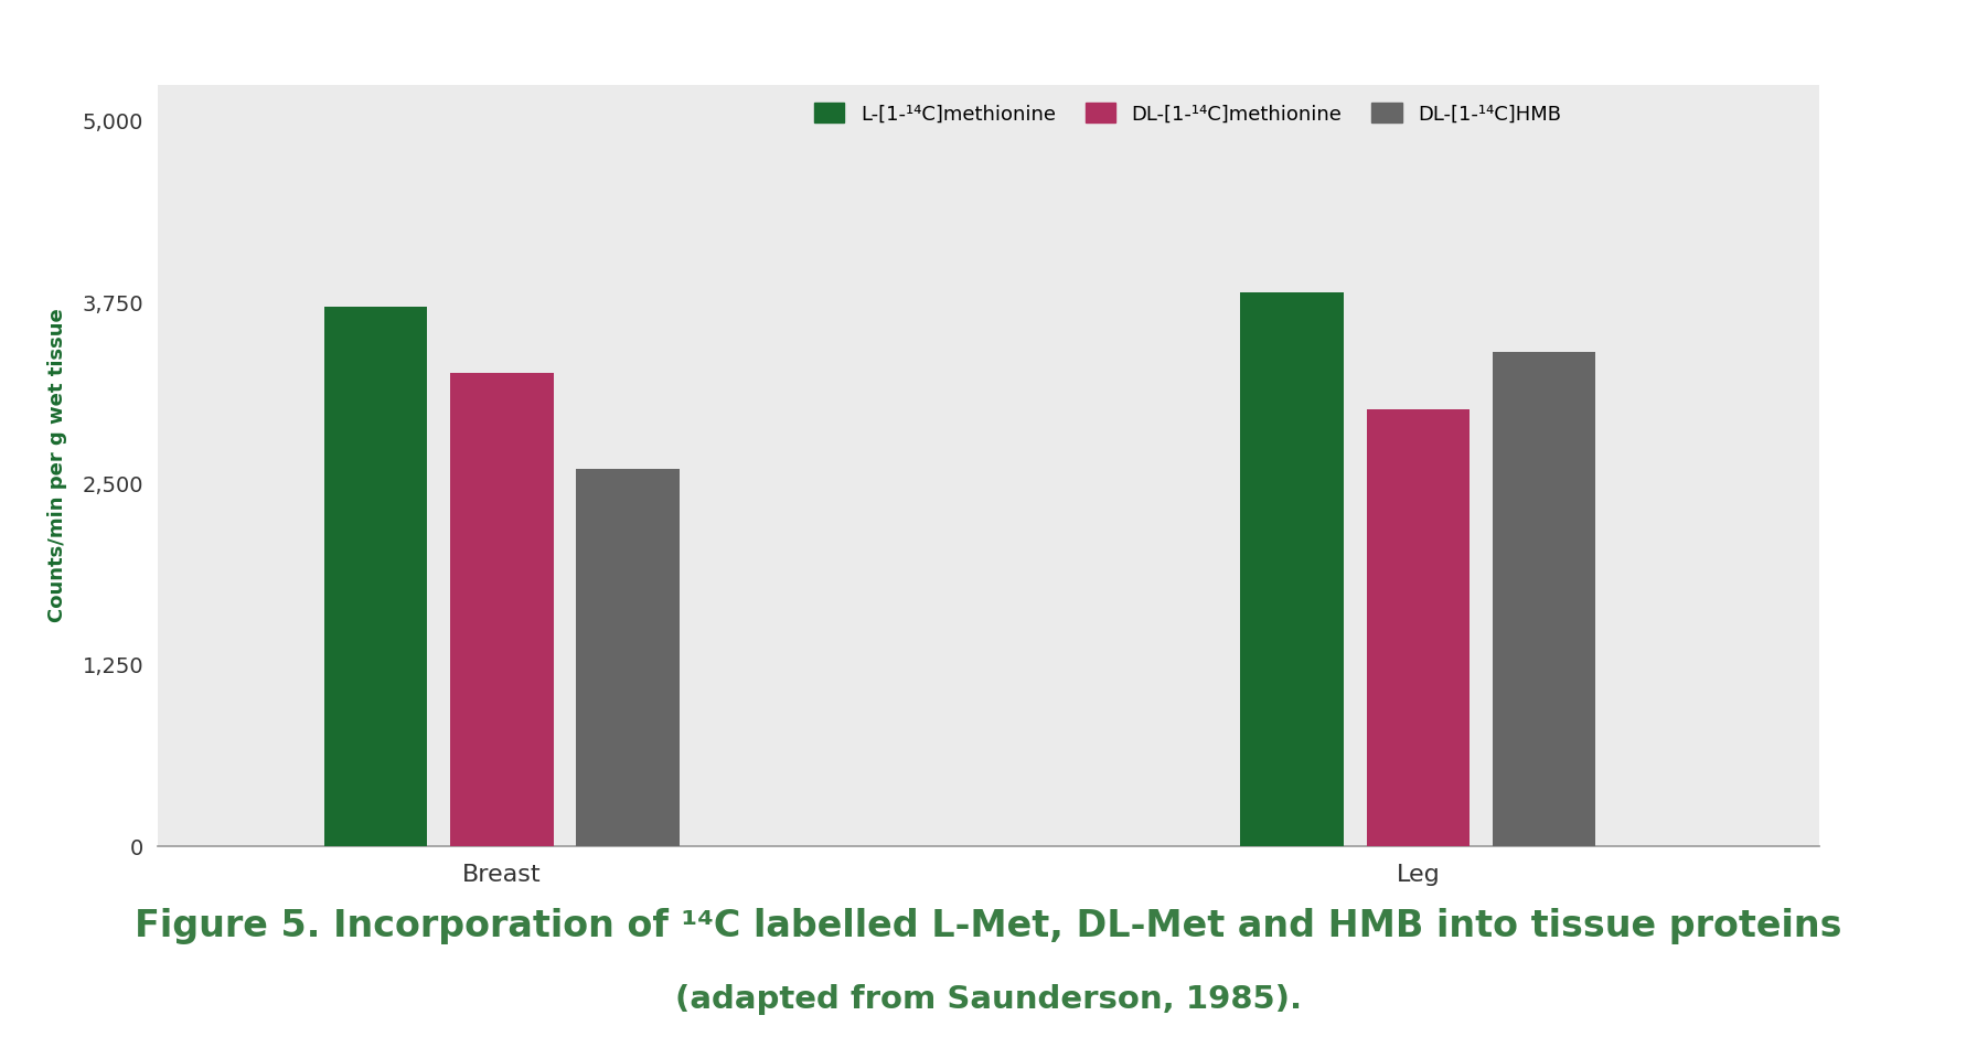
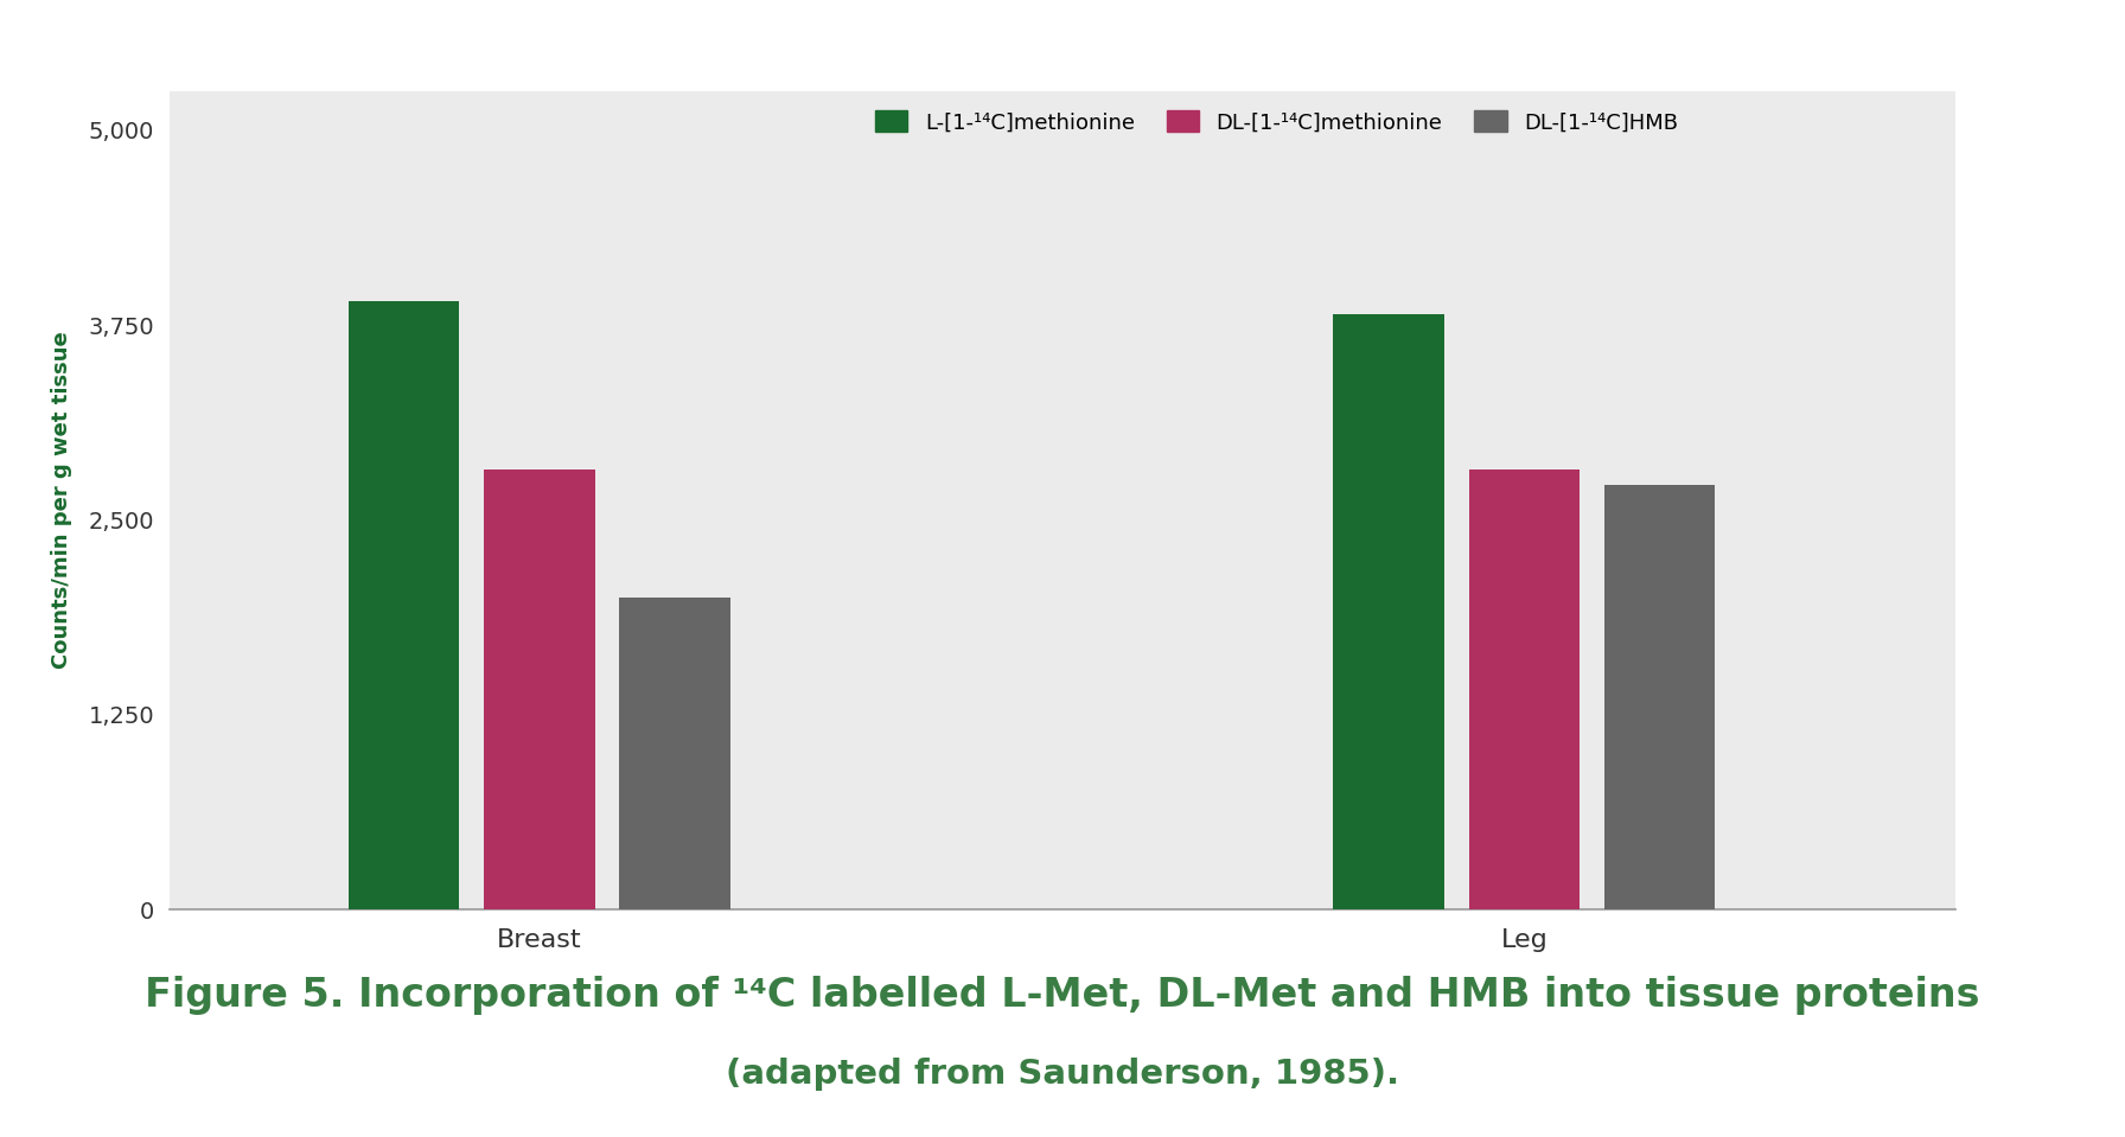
L-[1-¹⁴C]methionine/Breast: 3,720 -> 3,900
DL-[1-¹⁴C]methionine/Breast: 3,260 -> 2,820
DL-[1-¹⁴C]HMB/Breast: 2,600 -> 2,000
DL-[1-¹⁴C]methionine/Leg: 3,010 -> 2,820
DL-[1-¹⁴C]HMB/Leg: 3,410 -> 2,720
